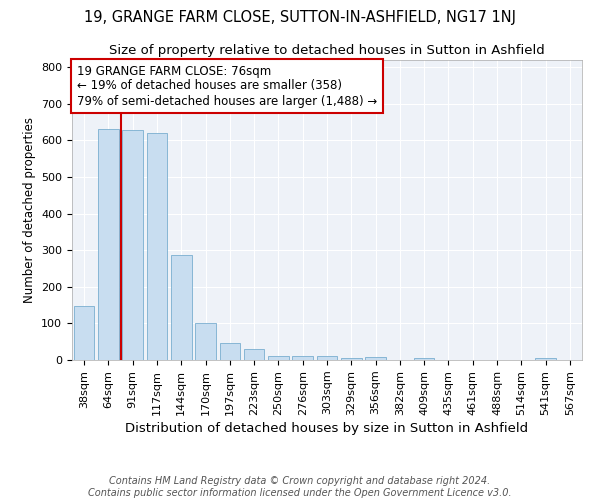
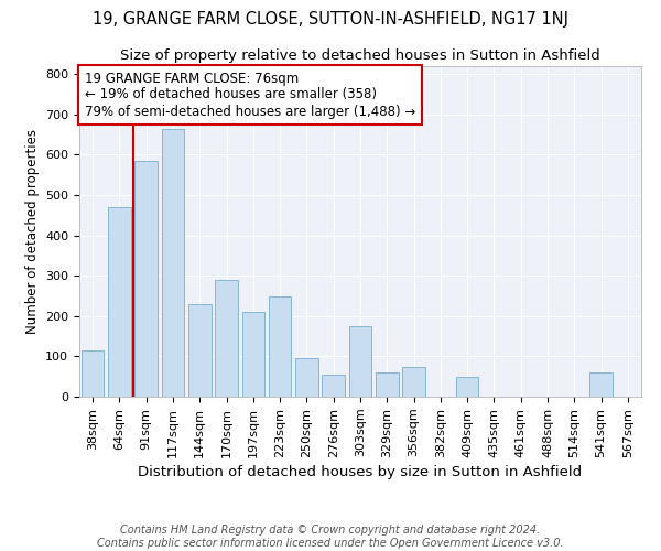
38sqm: 148 -> 115
64sqm: 632 -> 470
91sqm: 630 -> 585
117sqm: 620 -> 665
144sqm: 287 -> 230
170sqm: 100 -> 290
197sqm: 47 -> 210
223sqm: 30 -> 250
250sqm: 11 -> 95
276sqm: 12 -> 55
303sqm: 10 -> 175
329sqm: 6 -> 60
356sqm: 7 -> 75
409sqm: 5 -> 50
541sqm: 6 -> 60
